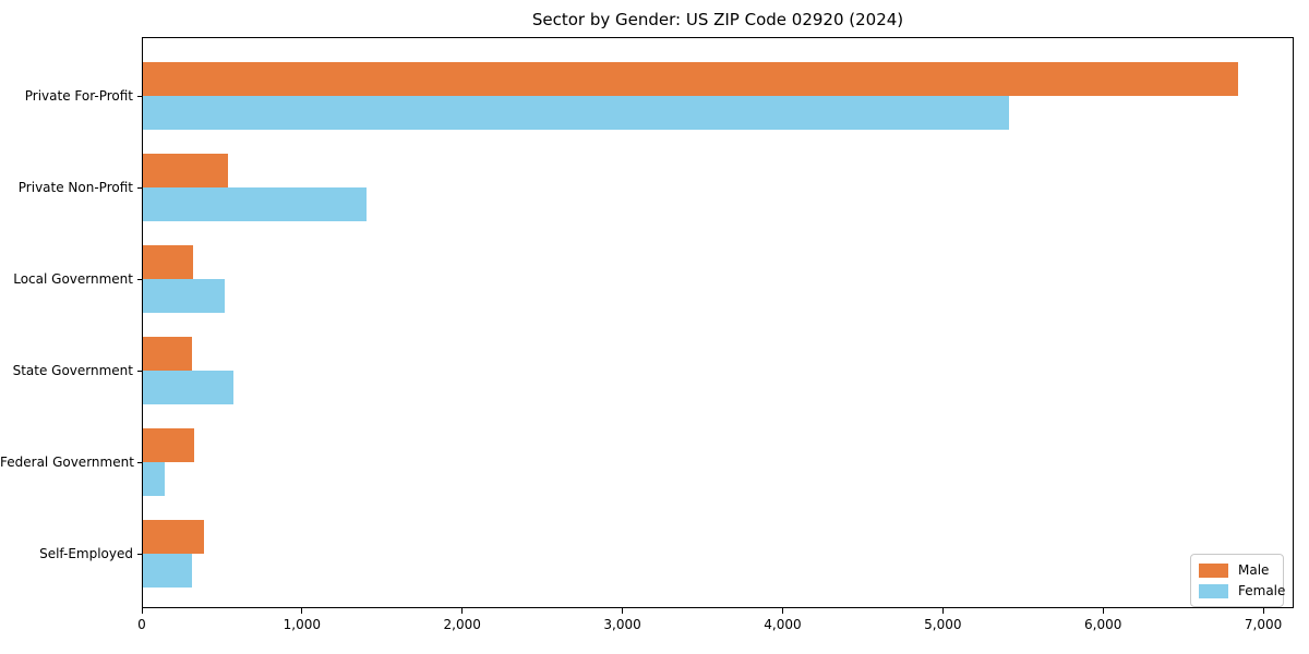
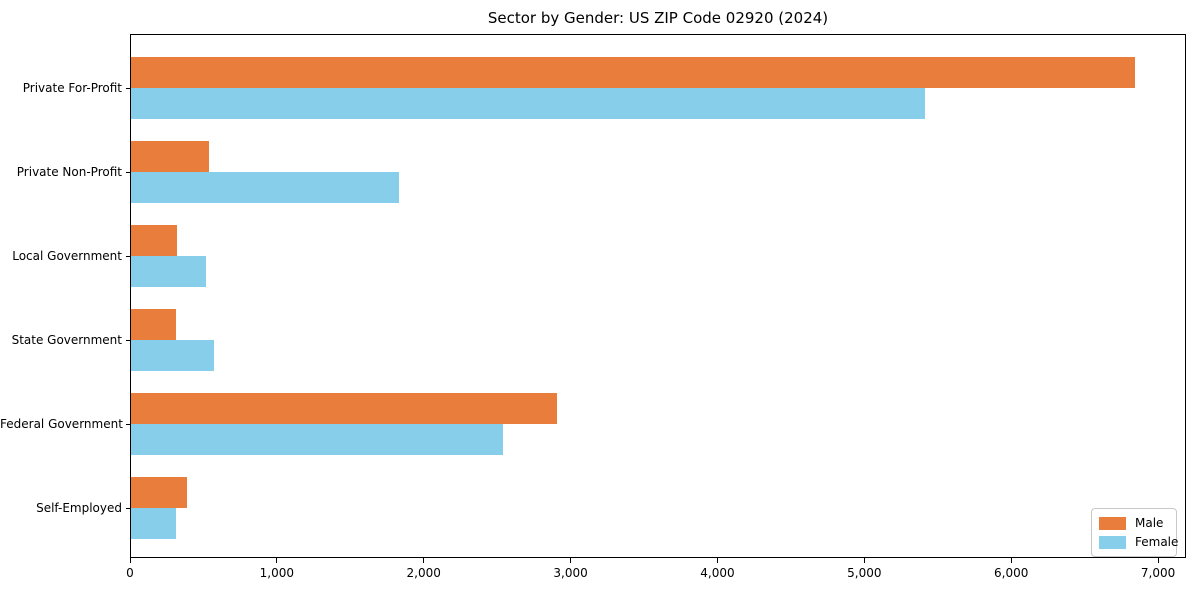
Female/Private Non-Profit: 1400 -> 1830
Male/Federal Government: 330 -> 2910
Female/Federal Government: 140 -> 2540
